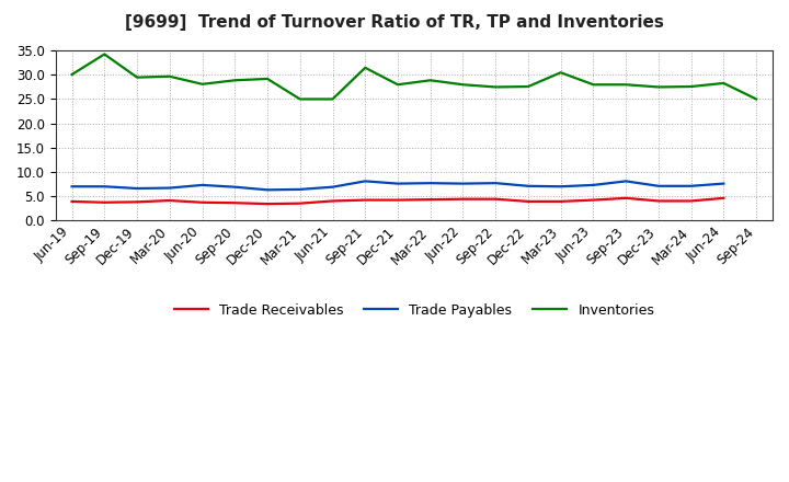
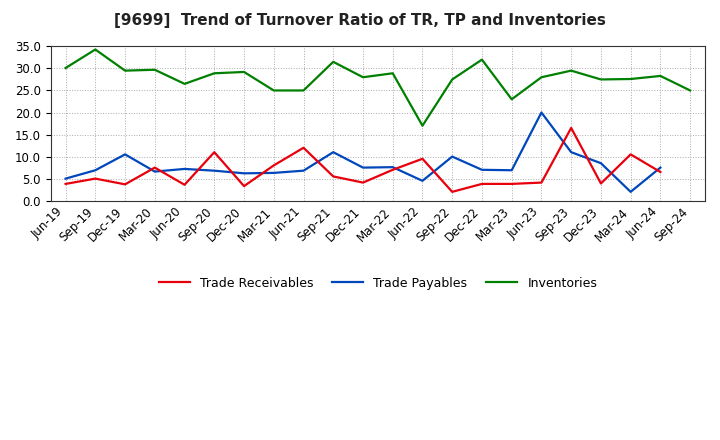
Trade Payables/Jun-19: 6.9 -> 5.0
Trade Receivables/Sep-19: 3.6 -> 5.0
Trade Payables/Dec-19: 6.5 -> 10.5
Trade Receivables/Mar-20: 4.0 -> 7.5
Inventories/Jun-20: 28.1 -> 26.5
Trade Receivables/Sep-20: 3.5 -> 11.0
Trade Receivables/Mar-21: 3.4 -> 8.0
Trade Receivables/Jun-21: 3.9 -> 12.0
Trade Receivables/Sep-21: 4.1 -> 5.5
Trade Payables/Sep-21: 8.0 -> 11.0
Trade Receivables/Mar-22: 4.2 -> 7.0
Trade Receivables/Jun-22: 4.3 -> 9.5
Trade Payables/Jun-22: 7.5 -> 4.5
Inventories/Jun-22: 28.0 -> 17.0
Trade Receivables/Sep-22: 4.3 -> 2.0
Trade Payables/Sep-22: 7.6 -> 10.0
Inventories/Dec-22: 27.6 -> 32.0
Inventories/Mar-23: 30.5 -> 23.0
Trade Payables/Jun-23: 7.2 -> 20.0
Trade Receivables/Sep-23: 4.5 -> 16.5
Trade Payables/Sep-23: 8.0 -> 11.0
Inventories/Sep-23: 28.0 -> 29.5
Trade Payables/Dec-23: 7.0 -> 8.5
Trade Receivables/Mar-24: 3.9 -> 10.5
Trade Payables/Mar-24: 7.0 -> 2.0
Trade Receivables/Jun-24: 4.5 -> 6.5
